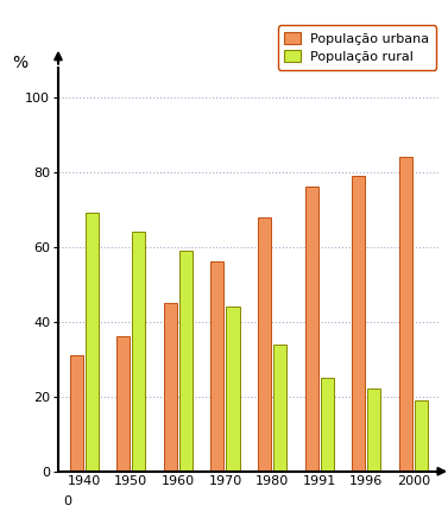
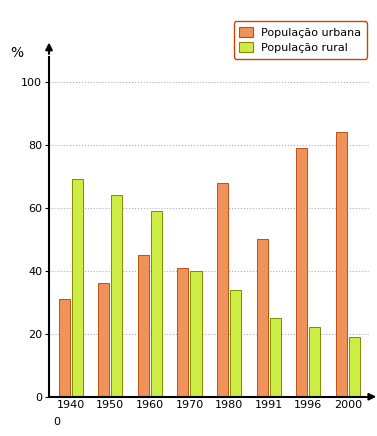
População urbana/1970: 56 -> 41
População rural/1970: 44 -> 40
População urbana/1991: 76 -> 50
